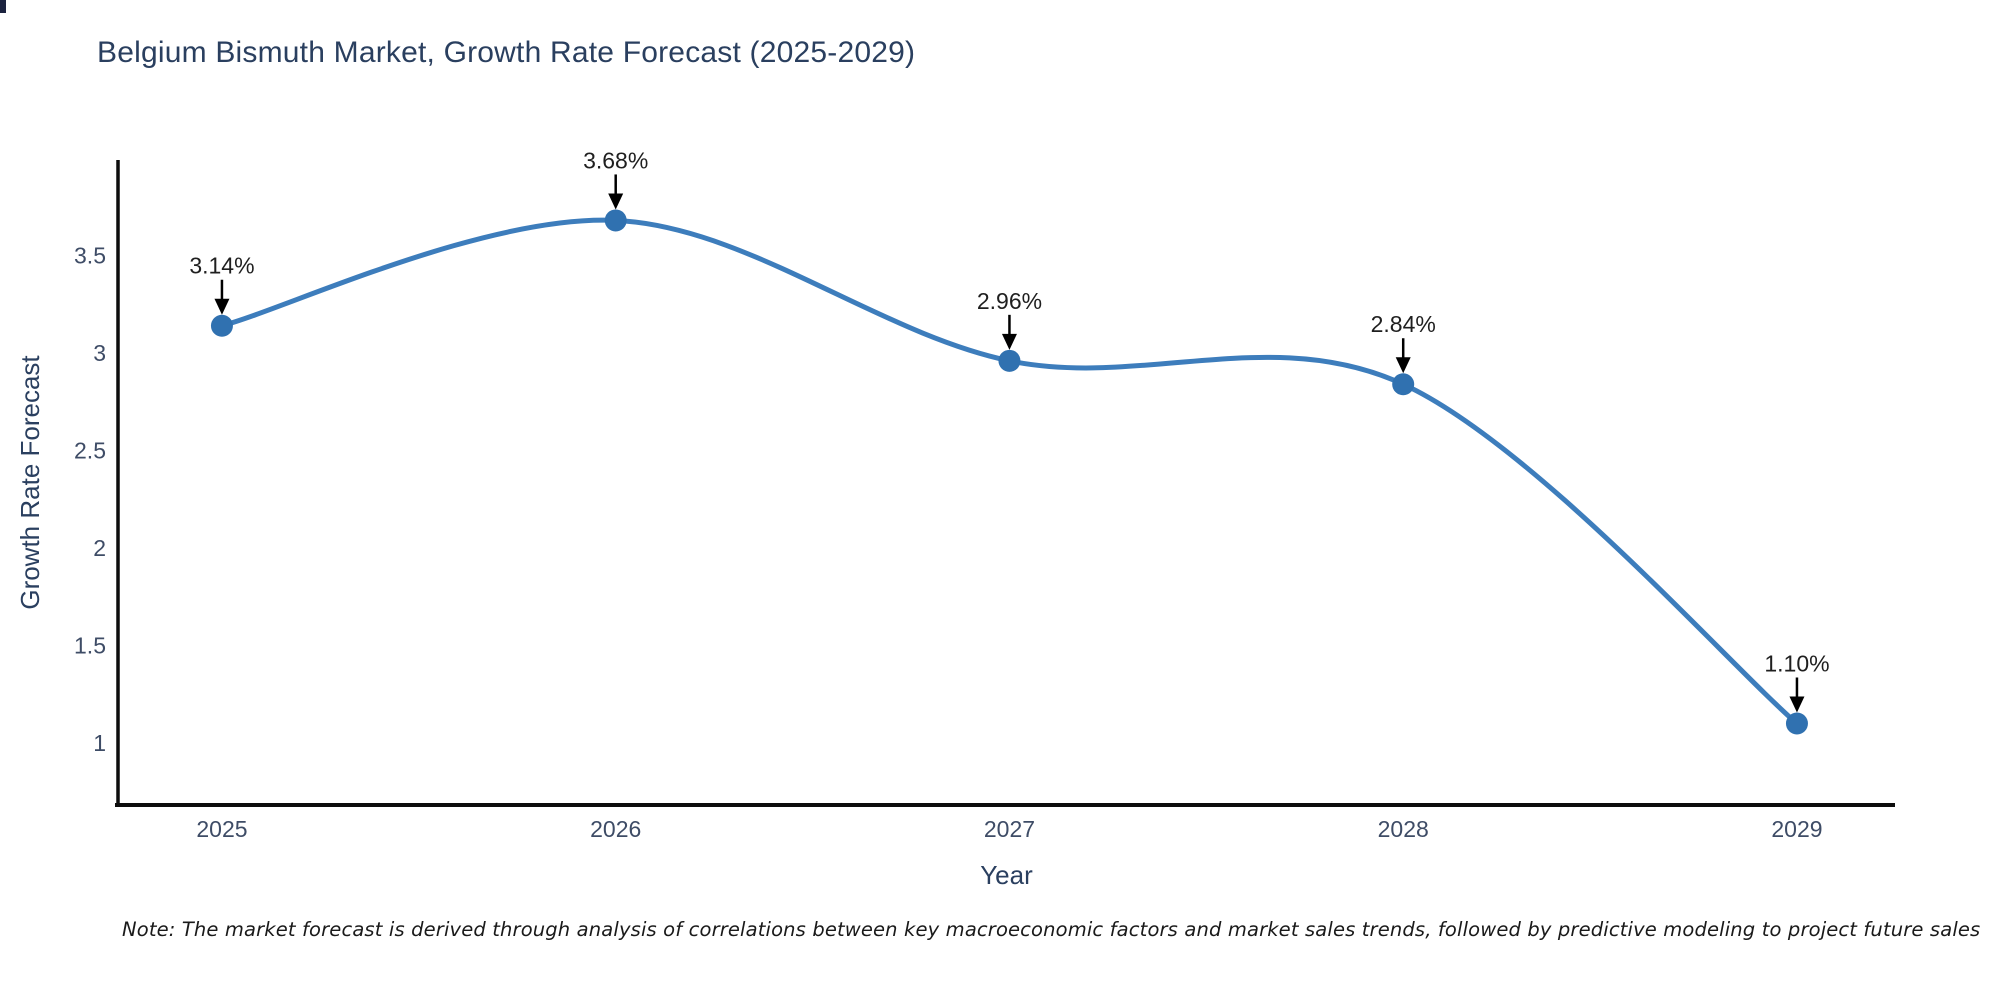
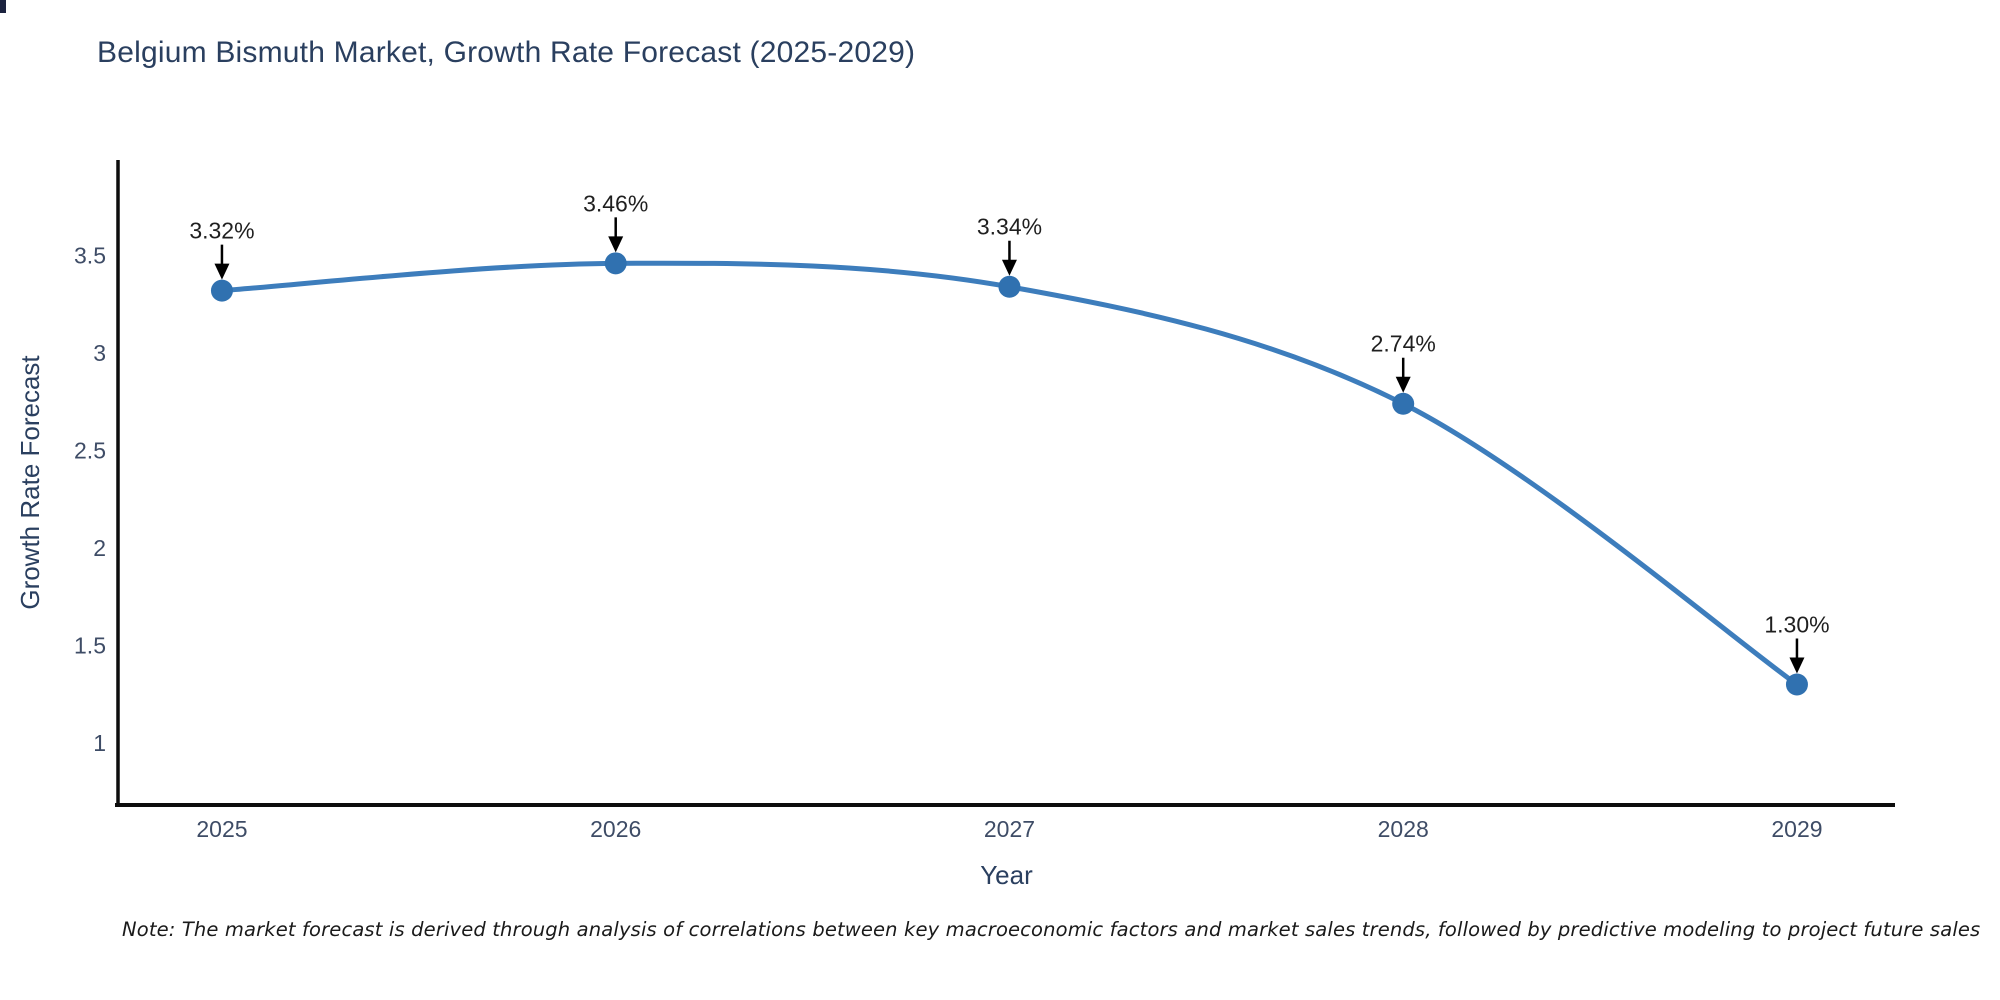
2025: 3.14% -> 3.32%
2026: 3.68% -> 3.46%
2027: 2.96% -> 3.34%
2028: 2.84% -> 2.74%
2029: 1.10% -> 1.30%
